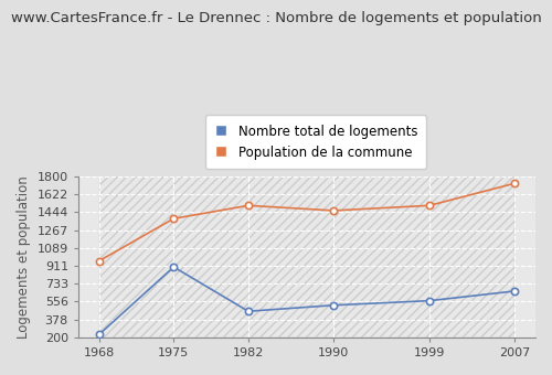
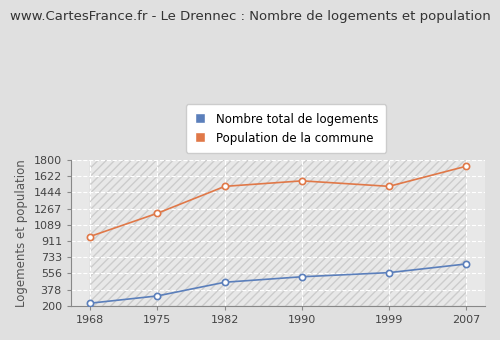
Nombre total de logements/1975: 900 -> 310
Population de la commune/1975: 1380 -> 1220
Population de la commune/1990: 1460 -> 1570
